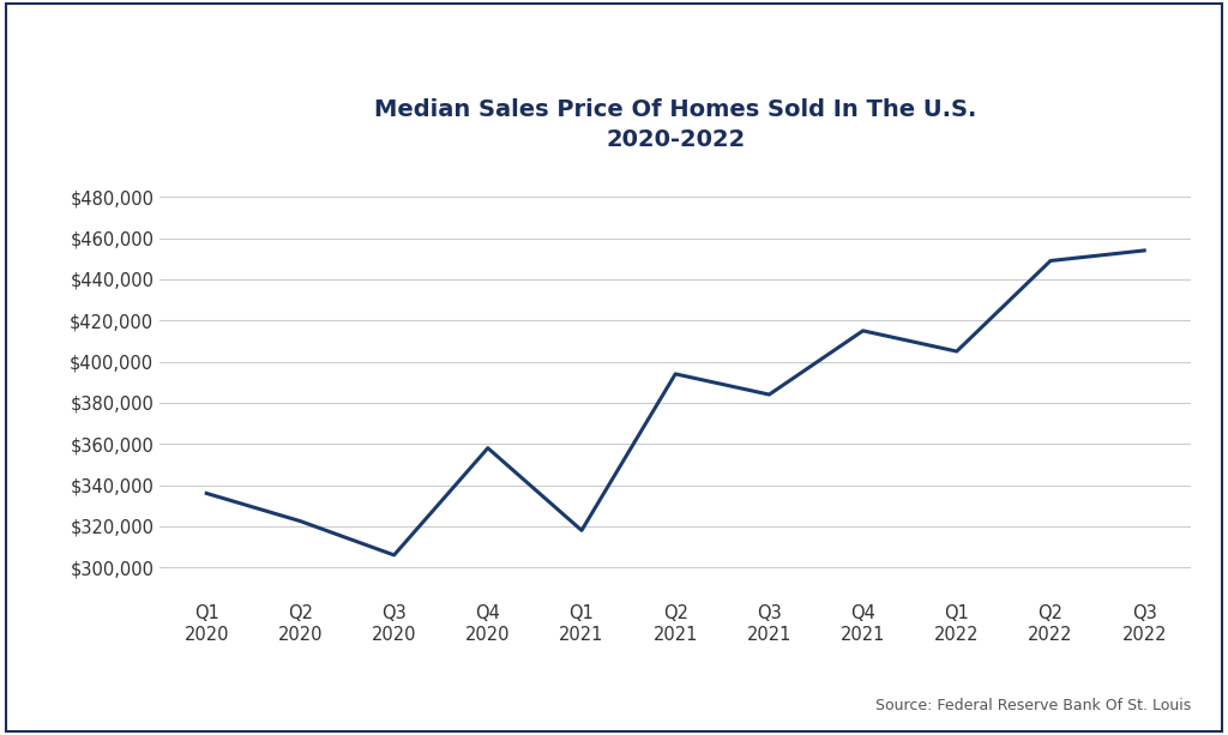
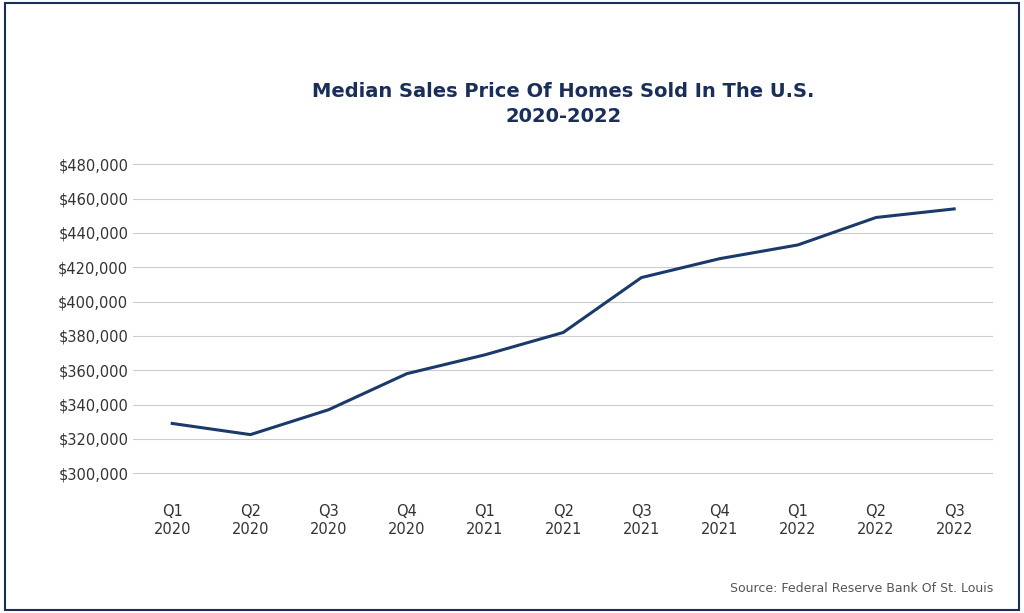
Q1 2020: $336,000 -> $329,000
Q3 2020: $306,000 -> $337,000
Q1 2021: $318,000 -> $369,000
Q2 2021: $394,000 -> $382,000
Q3 2021: $384,000 -> $414,000
Q4 2021: $415,000 -> $425,000
Q1 2022: $405,000 -> $433,000
